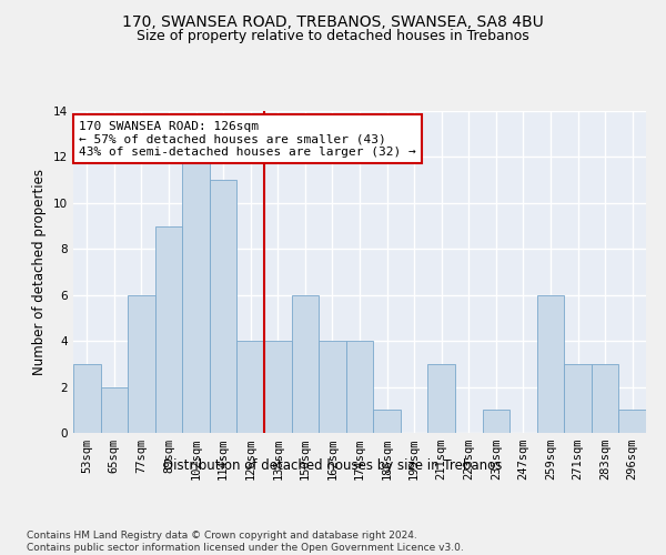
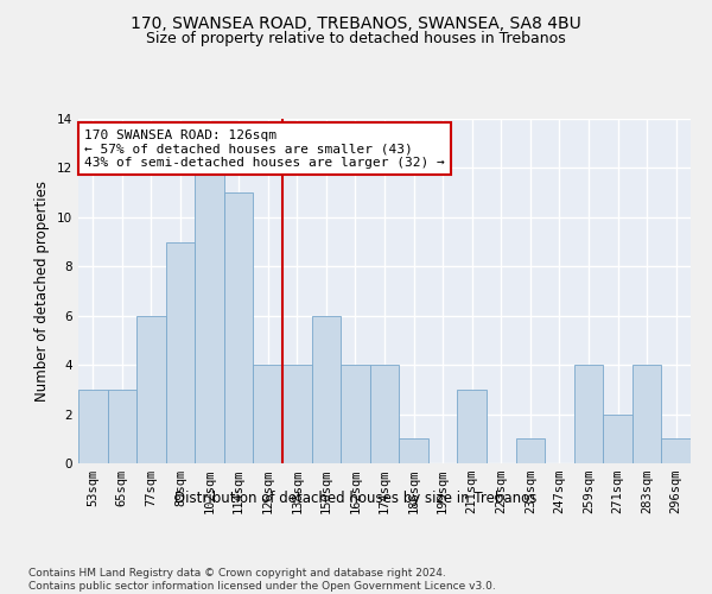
65sqm: 2 -> 3
259sqm: 6 -> 4
271sqm: 3 -> 2
283sqm: 3 -> 4
